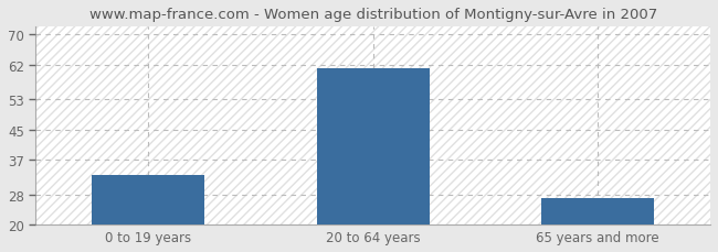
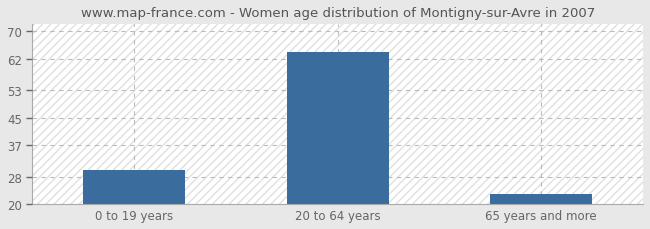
0 to 19 years: 33 -> 30
20 to 64 years: 61 -> 64
65 years and more: 27 -> 23
